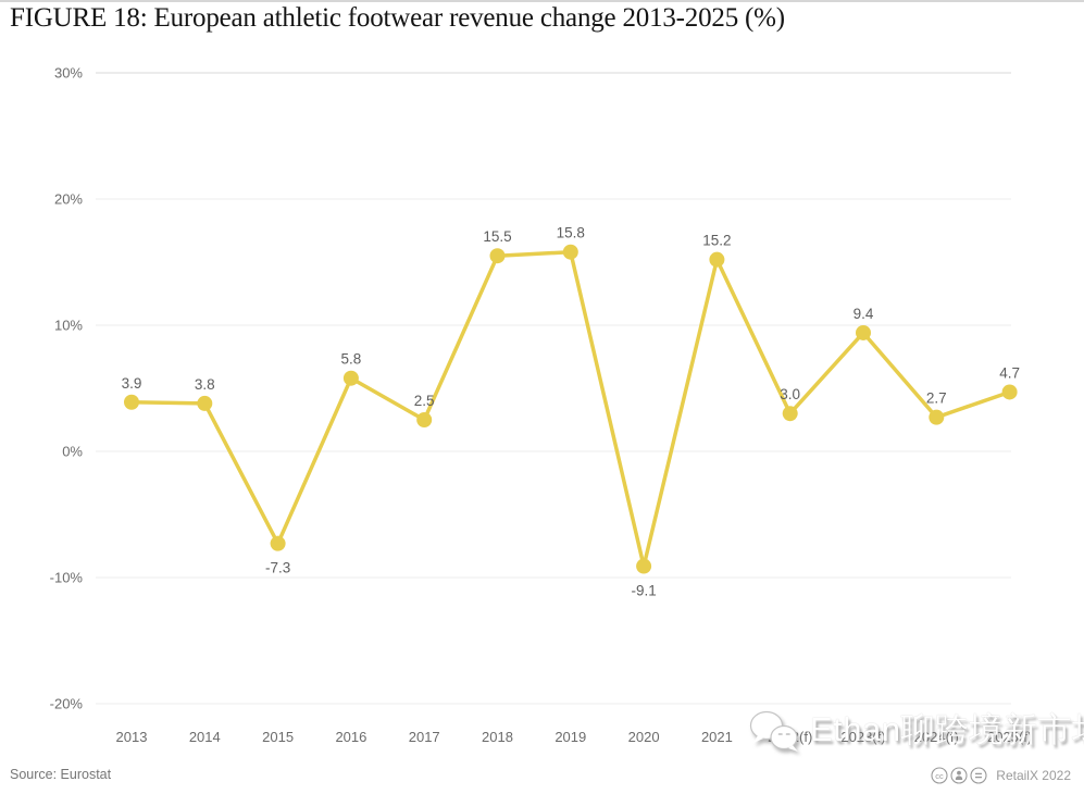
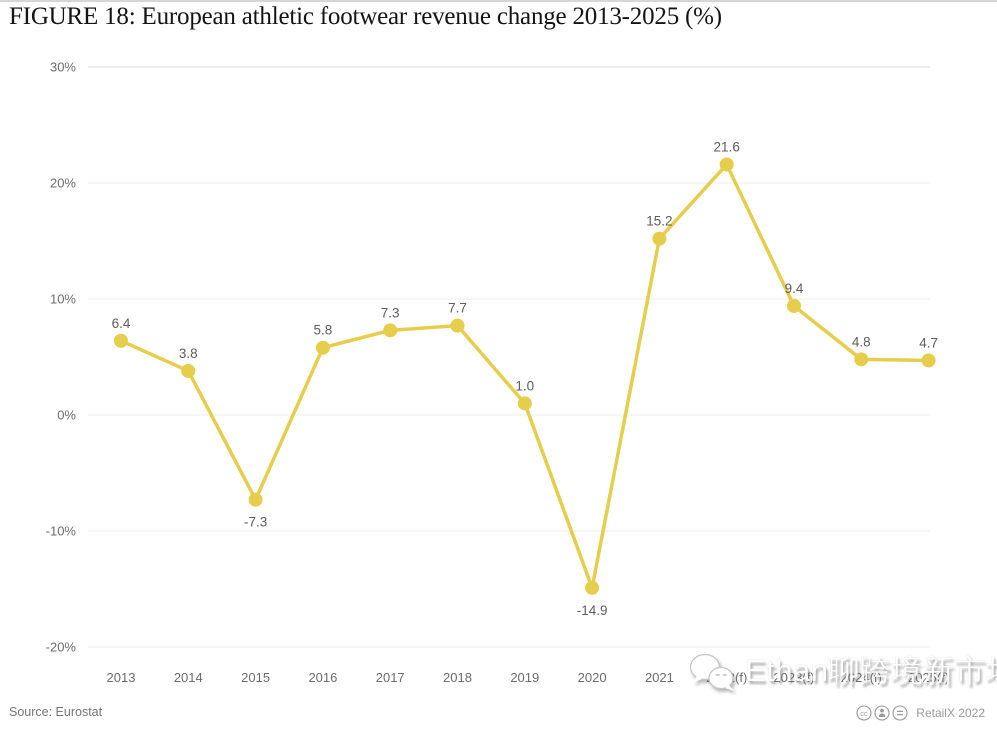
2013: 3.9 -> 6.4
2017: 2.5 -> 7.3
2018: 15.5 -> 7.7
2019: 15.8 -> 1.0
2020: -9.1 -> -14.9
2022(f): 3.0 -> 21.6
2024(f): 2.7 -> 4.8
